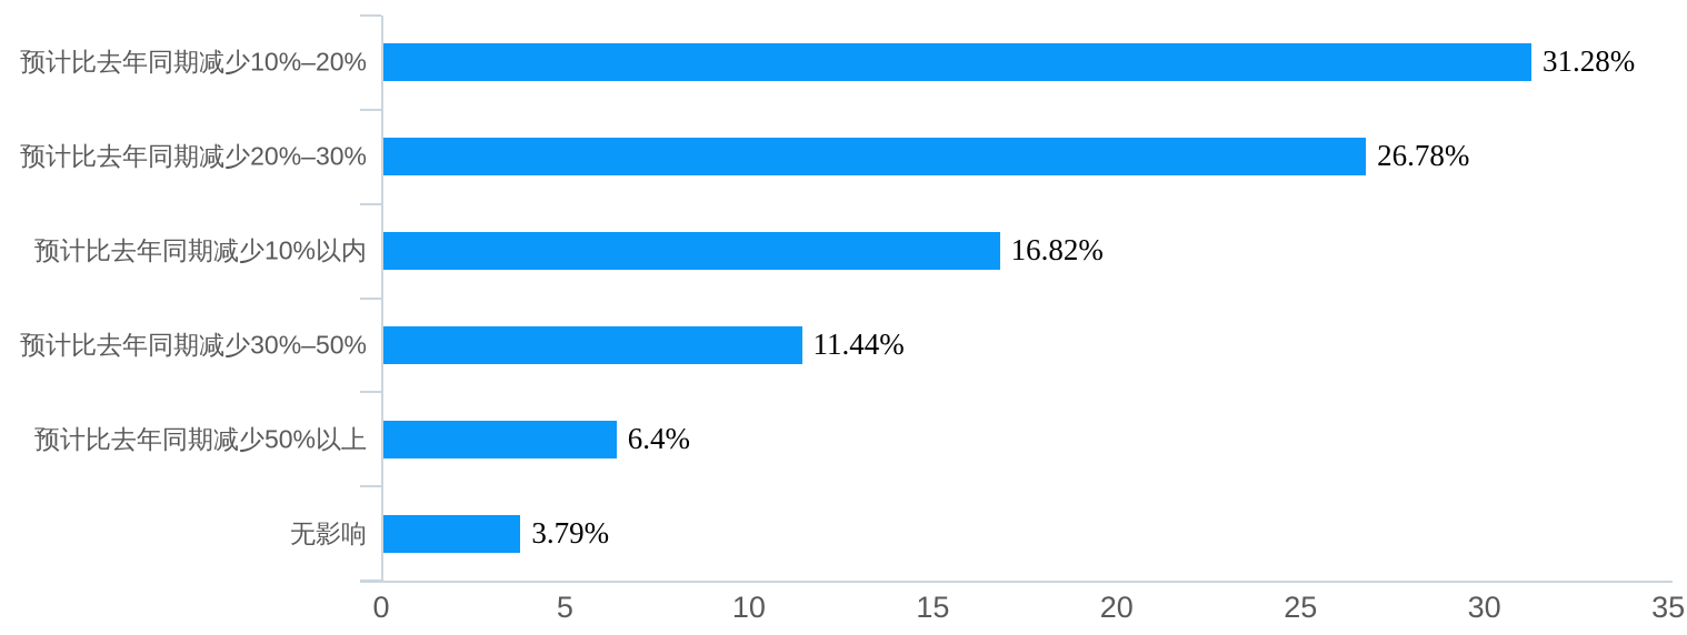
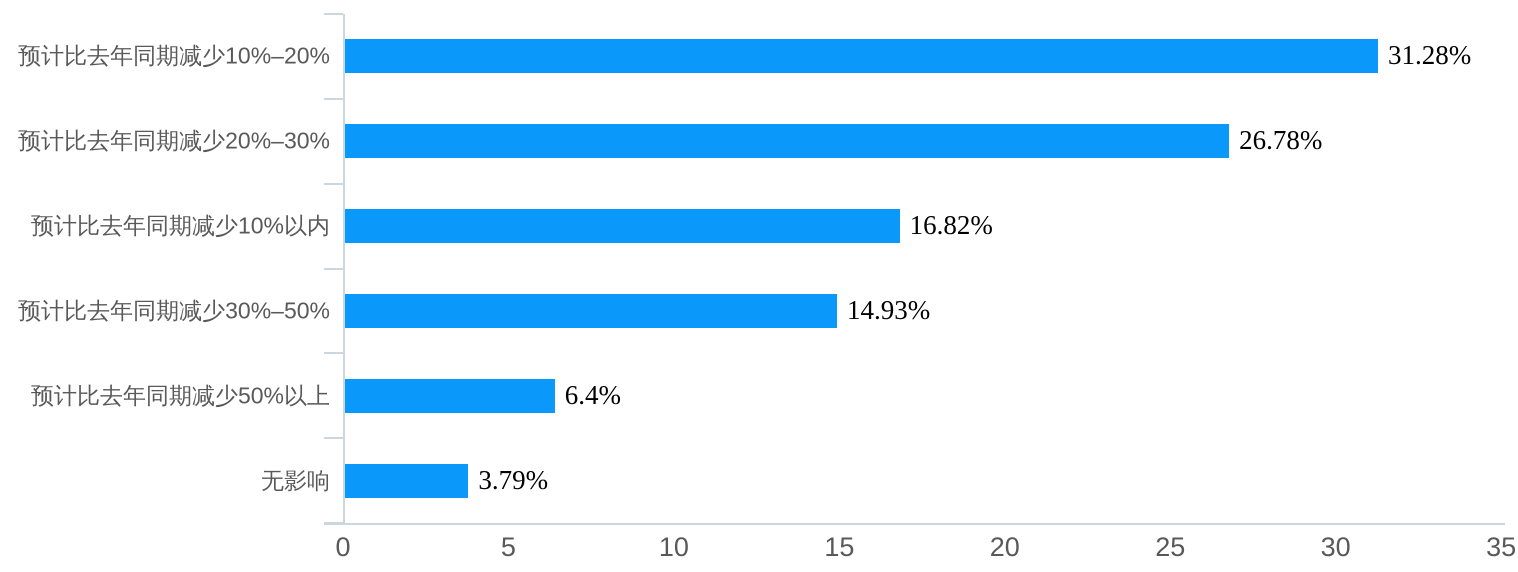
预计比去年同期减少30%–50%: 11.44% -> 14.93%
